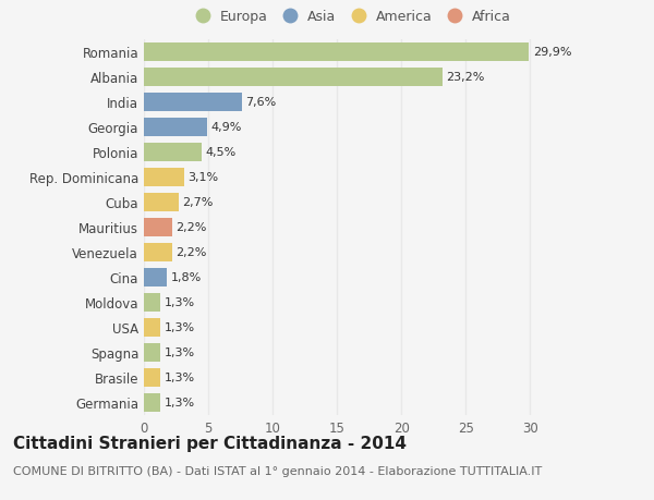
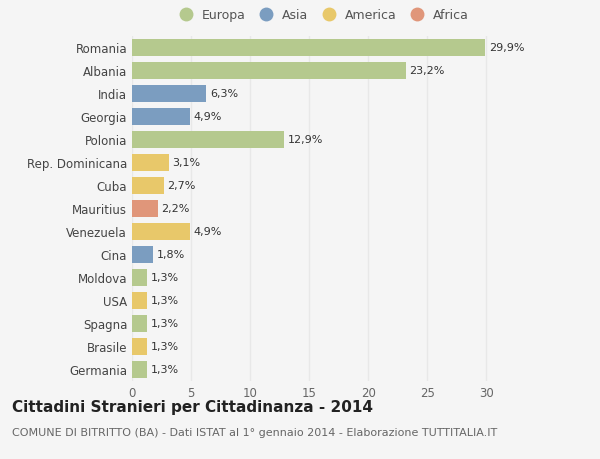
India: 7,6% -> 6,3%
Polonia: 4,5% -> 12,9%
Venezuela: 2,2% -> 4,9%
